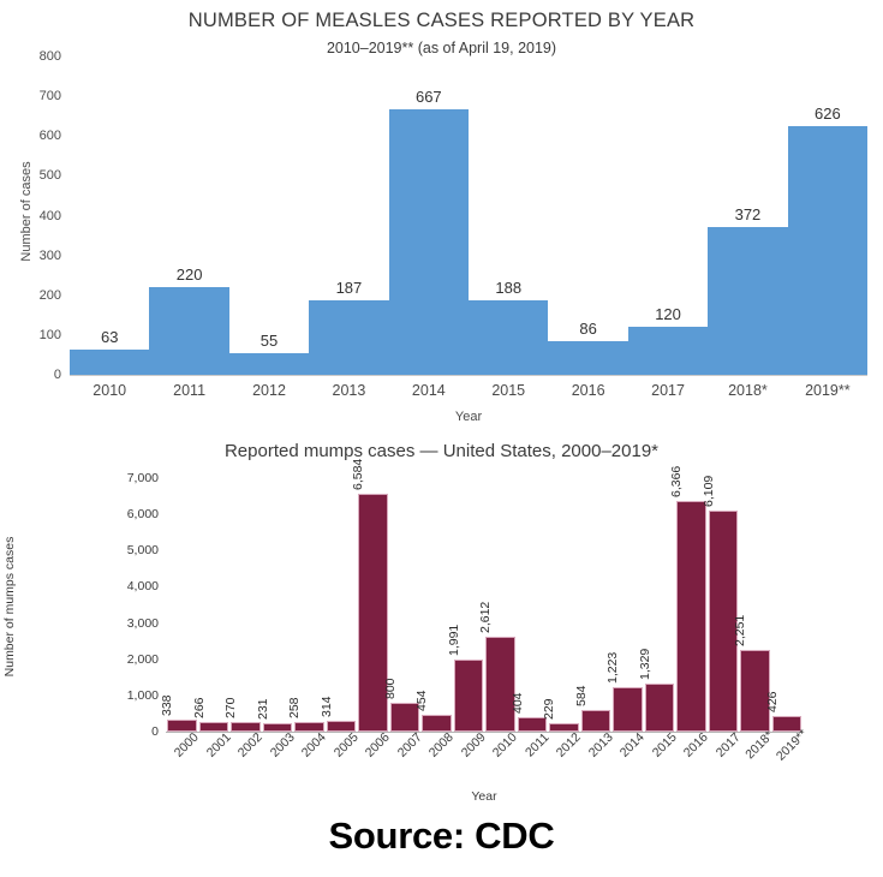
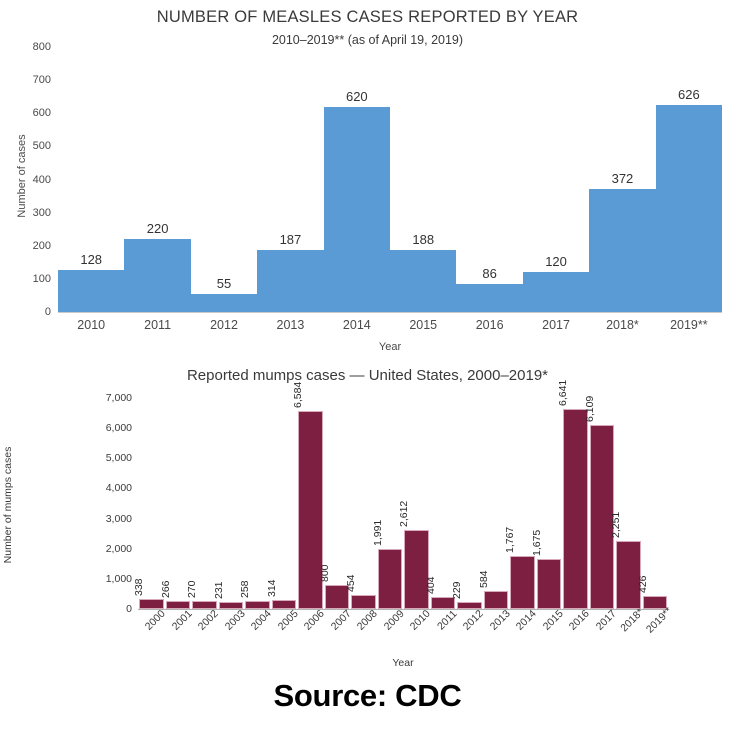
NUMBER OF MEASLES CASES REPORTED BY YEAR/2010: 63 -> 128
NUMBER OF MEASLES CASES REPORTED BY YEAR/2014: 667 -> 620
Reported mumps cases — United States, 2000–2019*/2014: 1,223 -> 1,767
Reported mumps cases — United States, 2000–2019*/2015: 1,329 -> 1,675
Reported mumps cases — United States, 2000–2019*/2016: 6,366 -> 6,641
